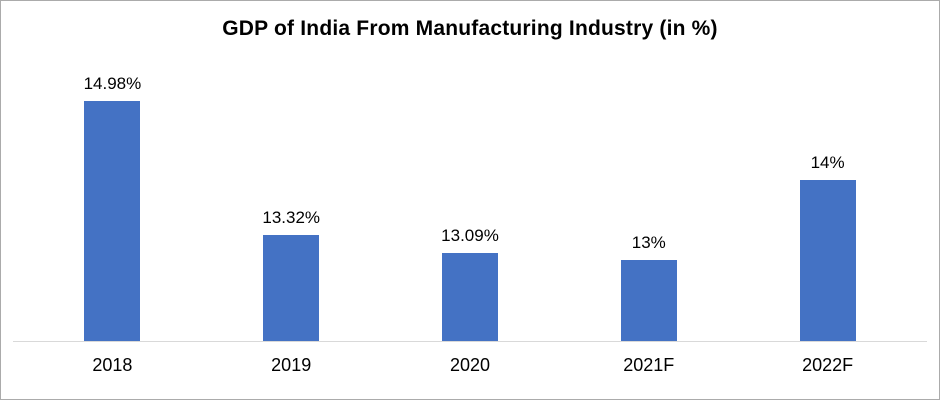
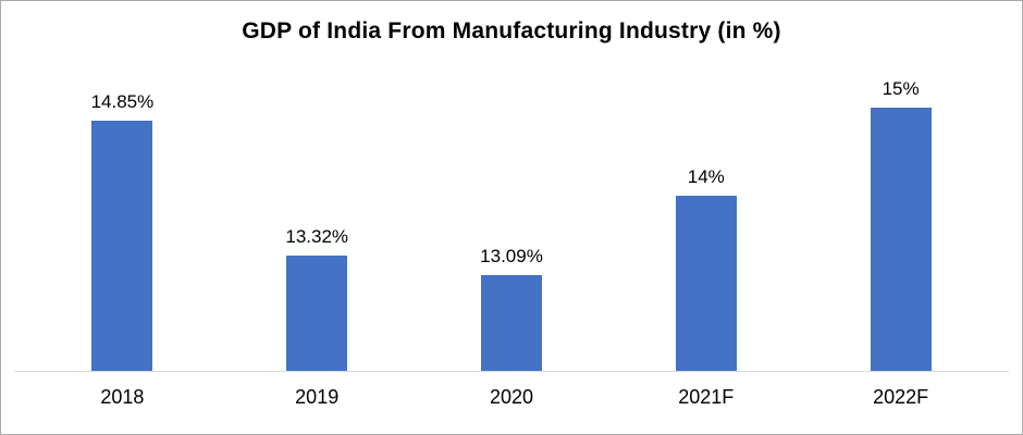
2018: 14.98% -> 14.85%
2021F: 13% -> 14%
2022F: 14% -> 15%
